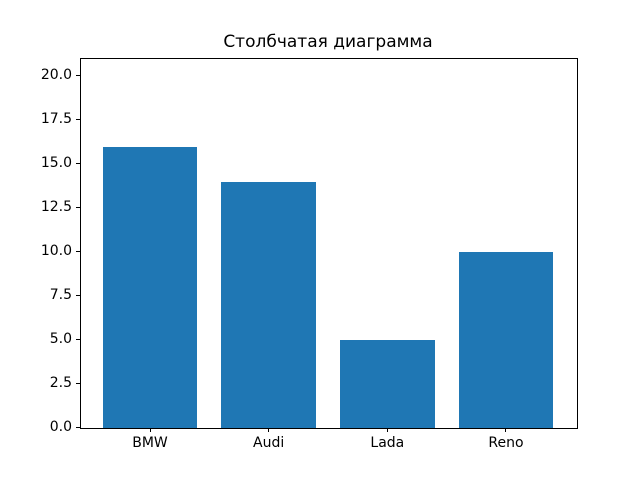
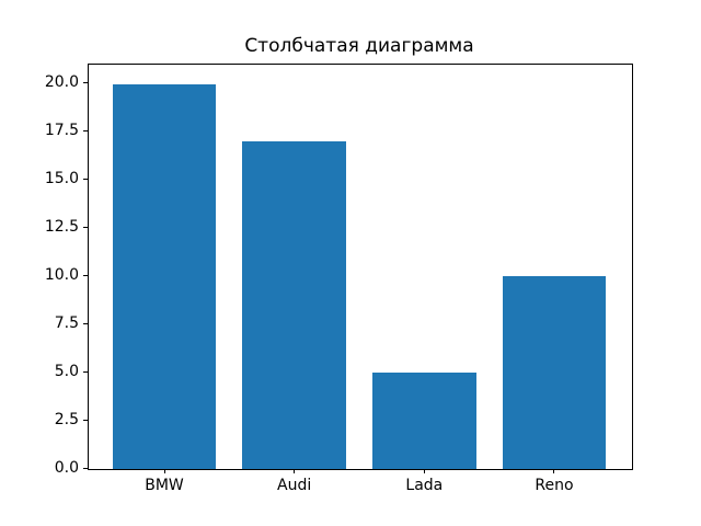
BMW: 16 -> 20
Audi: 14 -> 17
